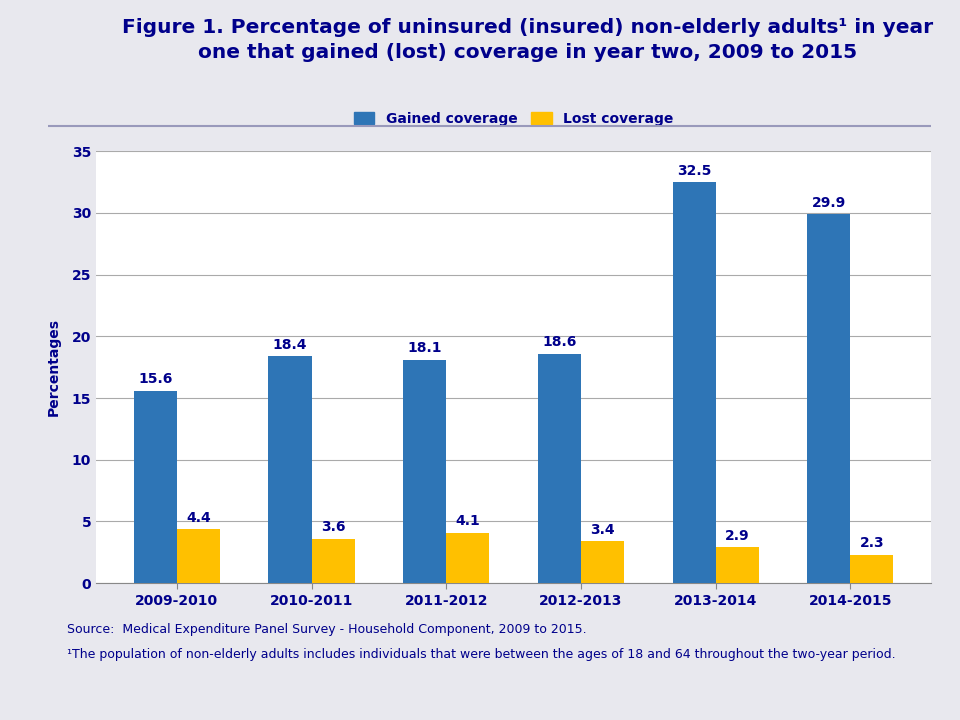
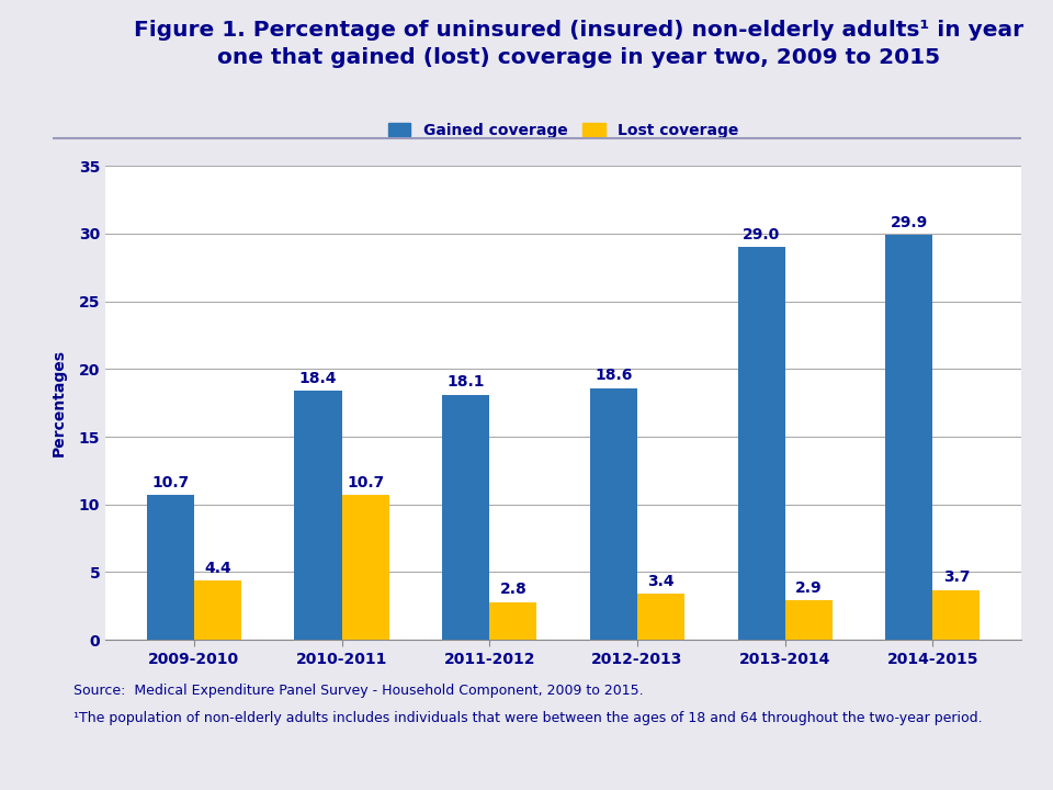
Gained coverage/2009-2010: 15.6 -> 10.7
Lost coverage/2010-2011: 3.6 -> 10.7
Lost coverage/2011-2012: 4.1 -> 2.8
Gained coverage/2013-2014: 32.5 -> 29.0
Lost coverage/2014-2015: 2.3 -> 3.7
